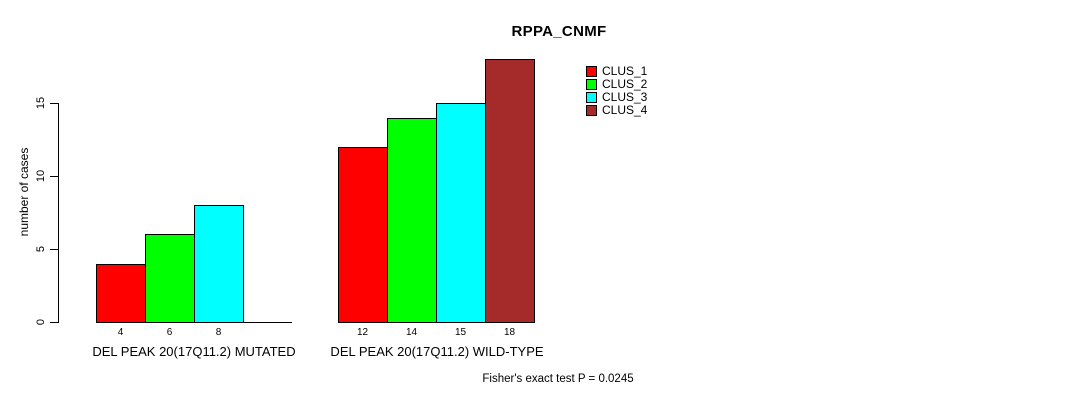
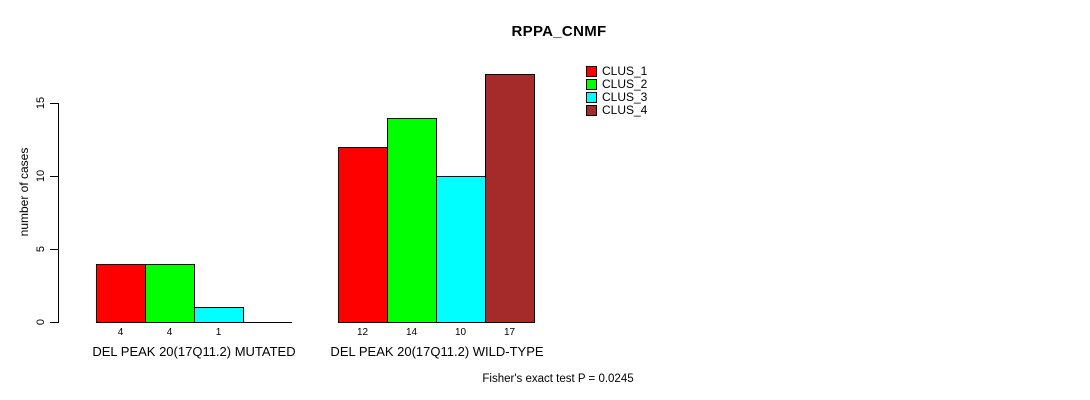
CLUS_2/DEL PEAK 20(17Q11.2) MUTATED: 6 -> 4
CLUS_3/DEL PEAK 20(17Q11.2) MUTATED: 8 -> 1
CLUS_3/DEL PEAK 20(17Q11.2) WILD-TYPE: 15 -> 10
CLUS_4/DEL PEAK 20(17Q11.2) WILD-TYPE: 18 -> 17
